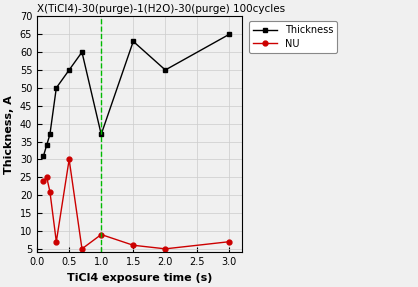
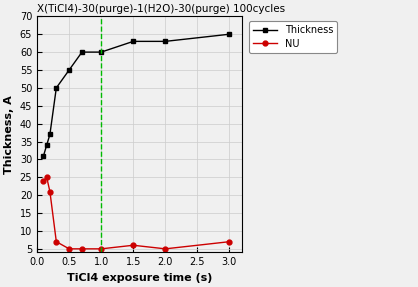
NU/0.5: 30 -> 5
Thickness/1.0: 37 -> 60
NU/1.0: 9 -> 5
Thickness/2.0: 55 -> 63
